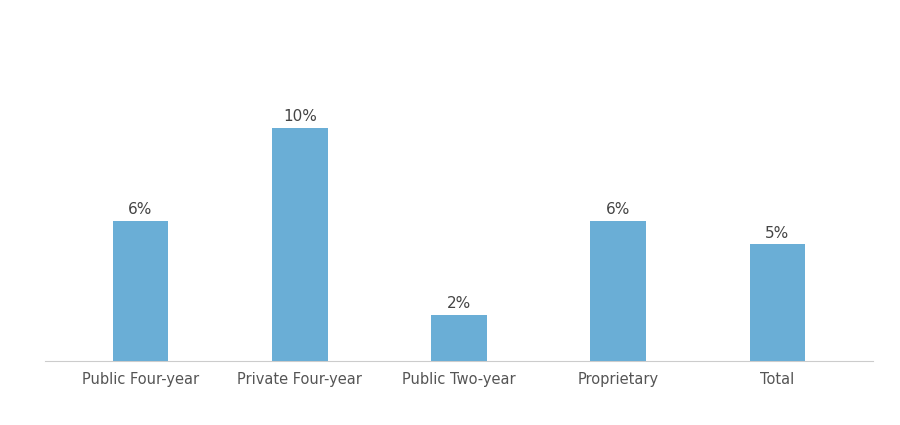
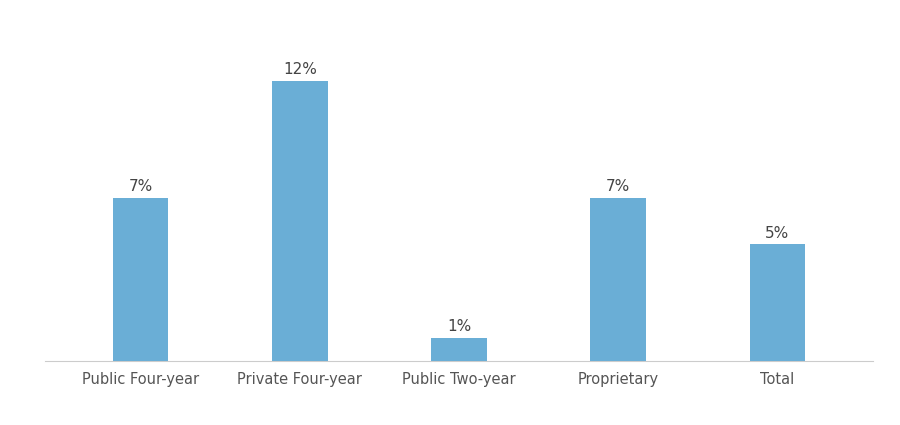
Public Four-year: 6% -> 7%
Private Four-year: 10% -> 12%
Public Two-year: 2% -> 1%
Proprietary: 6% -> 7%
